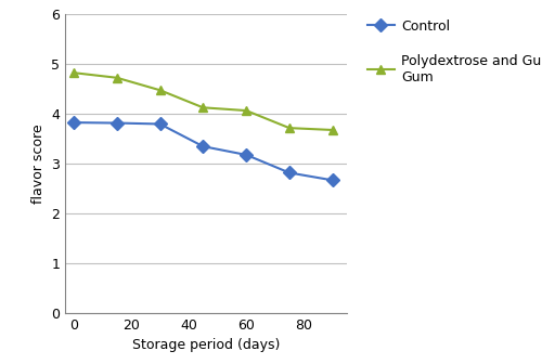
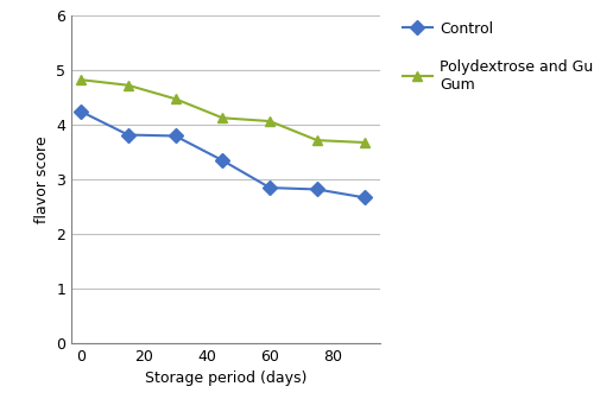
Control/0: 3.83 -> 4.25
Control/60: 3.18 -> 2.85
